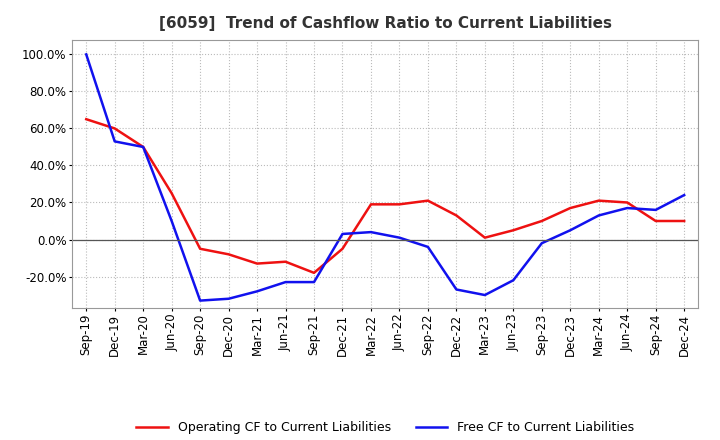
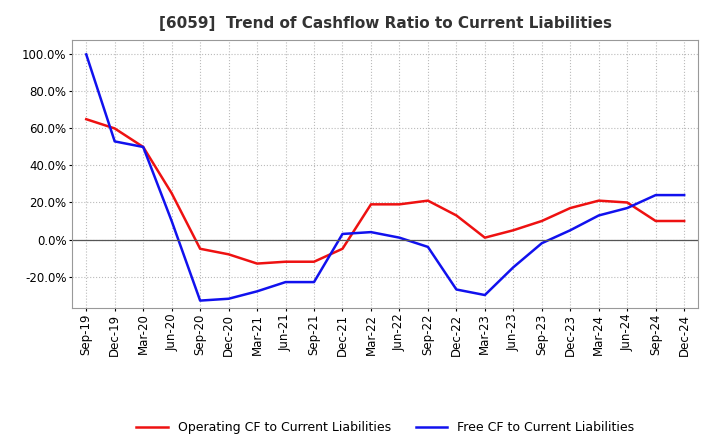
Operating CF to Current Liabilities/Sep-21: -18% -> -12%
Free CF to Current Liabilities/Jun-23: -22% -> -15%
Free CF to Current Liabilities/Sep-24: 16% -> 24%
